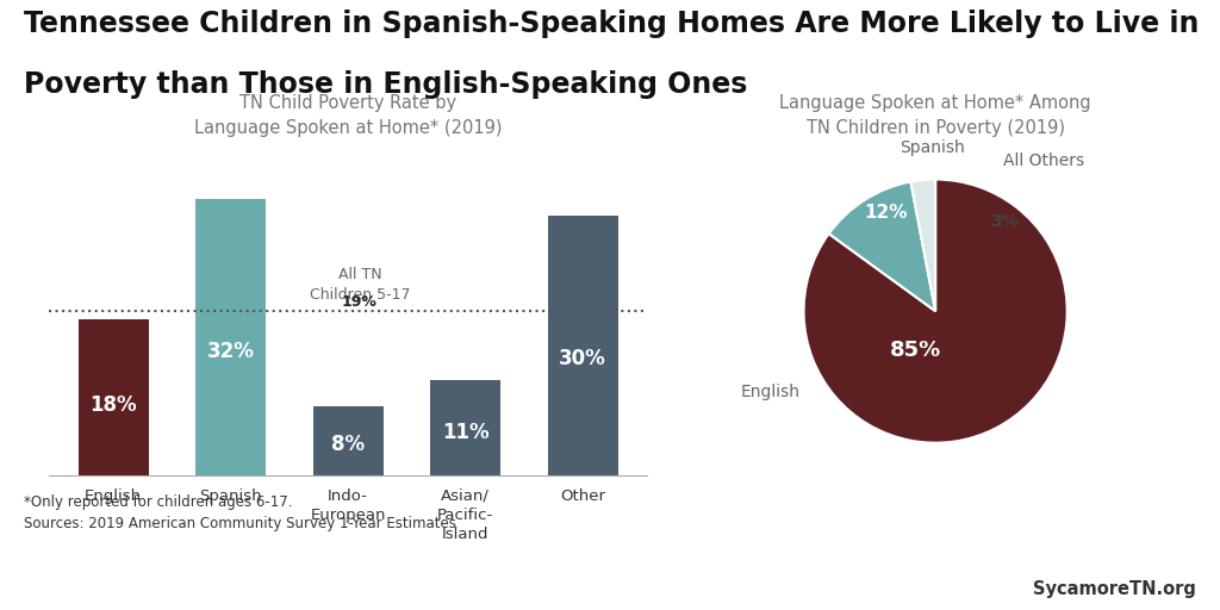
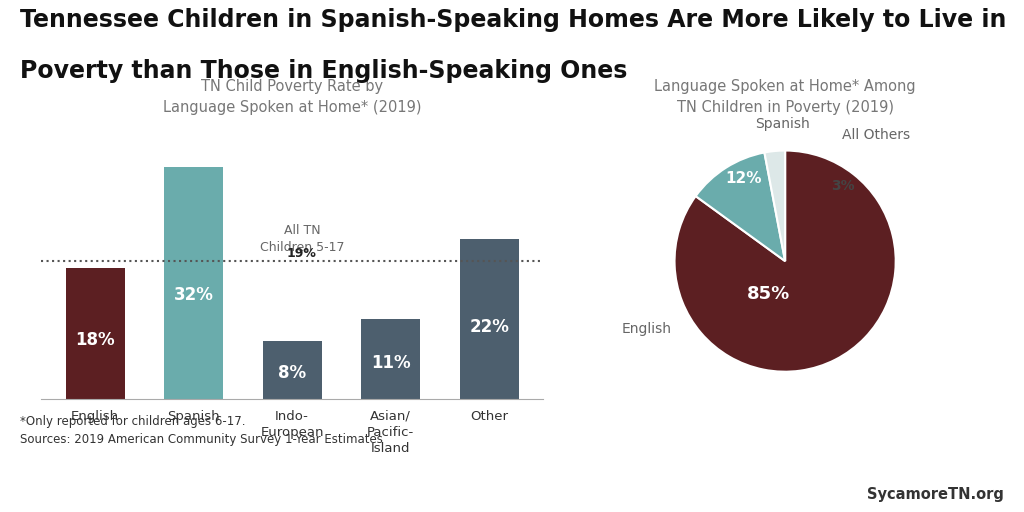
Other: 30% -> 22%
